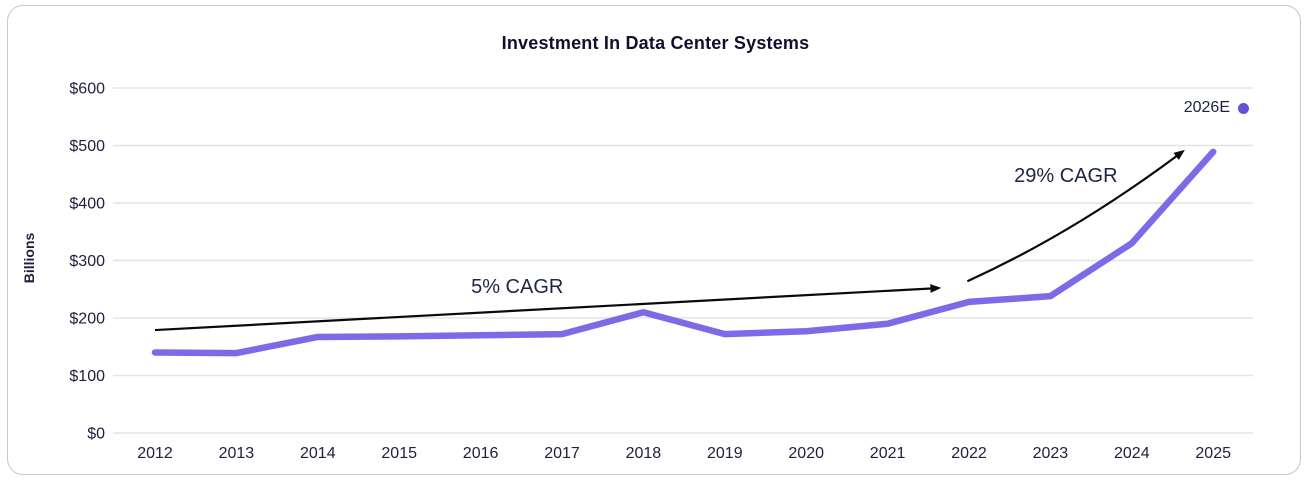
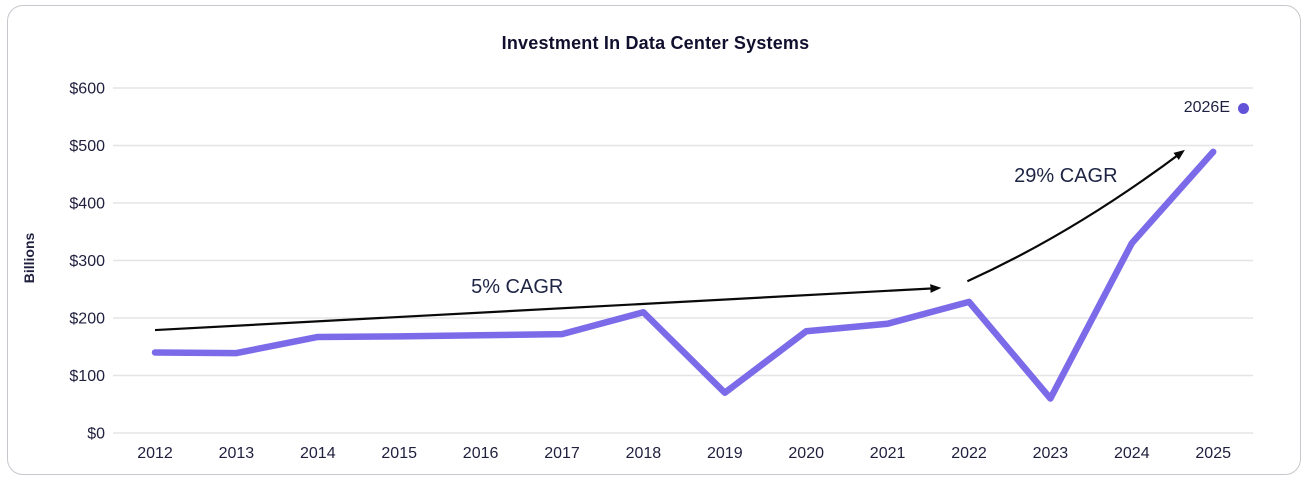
2019: $170 -> $70
2023: $240 -> $60
